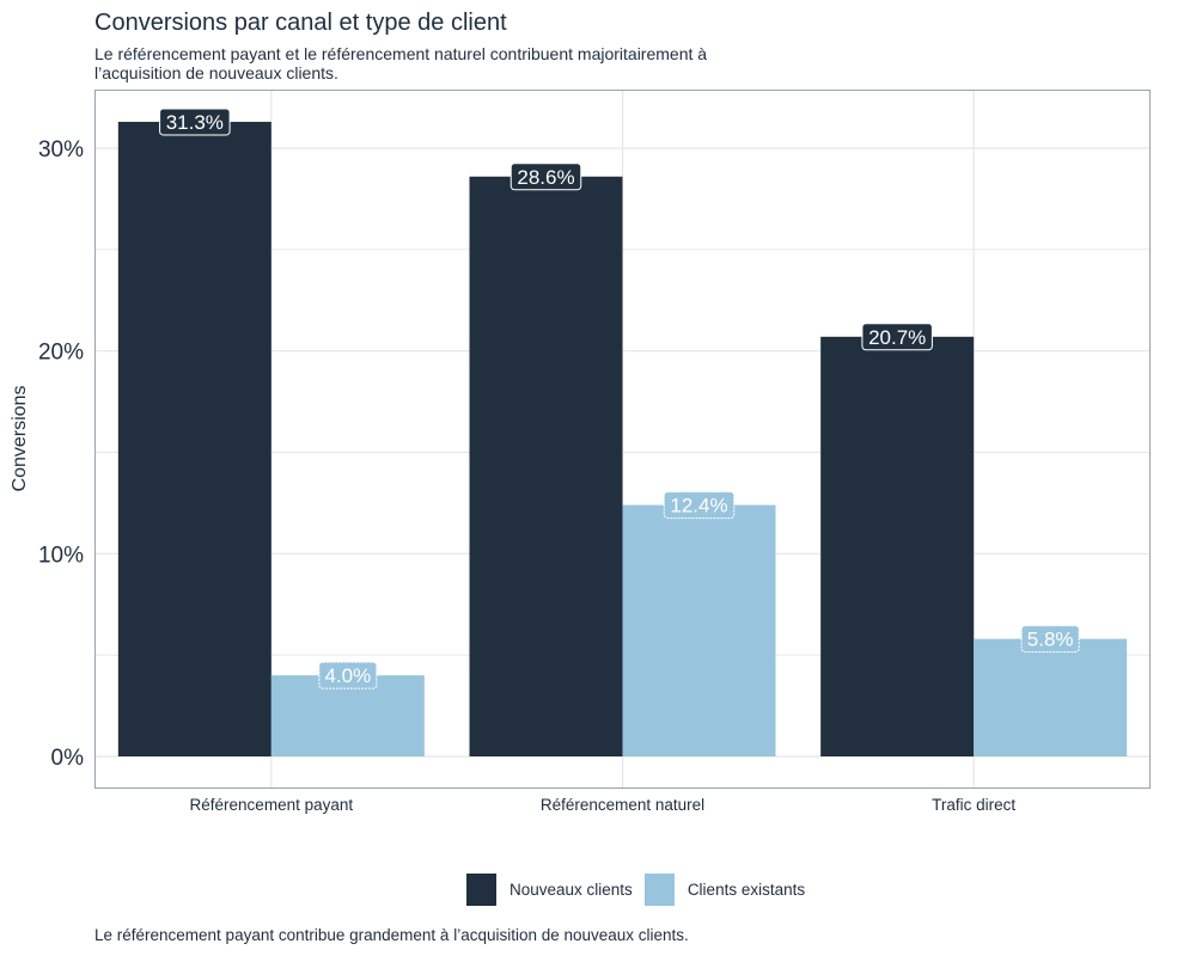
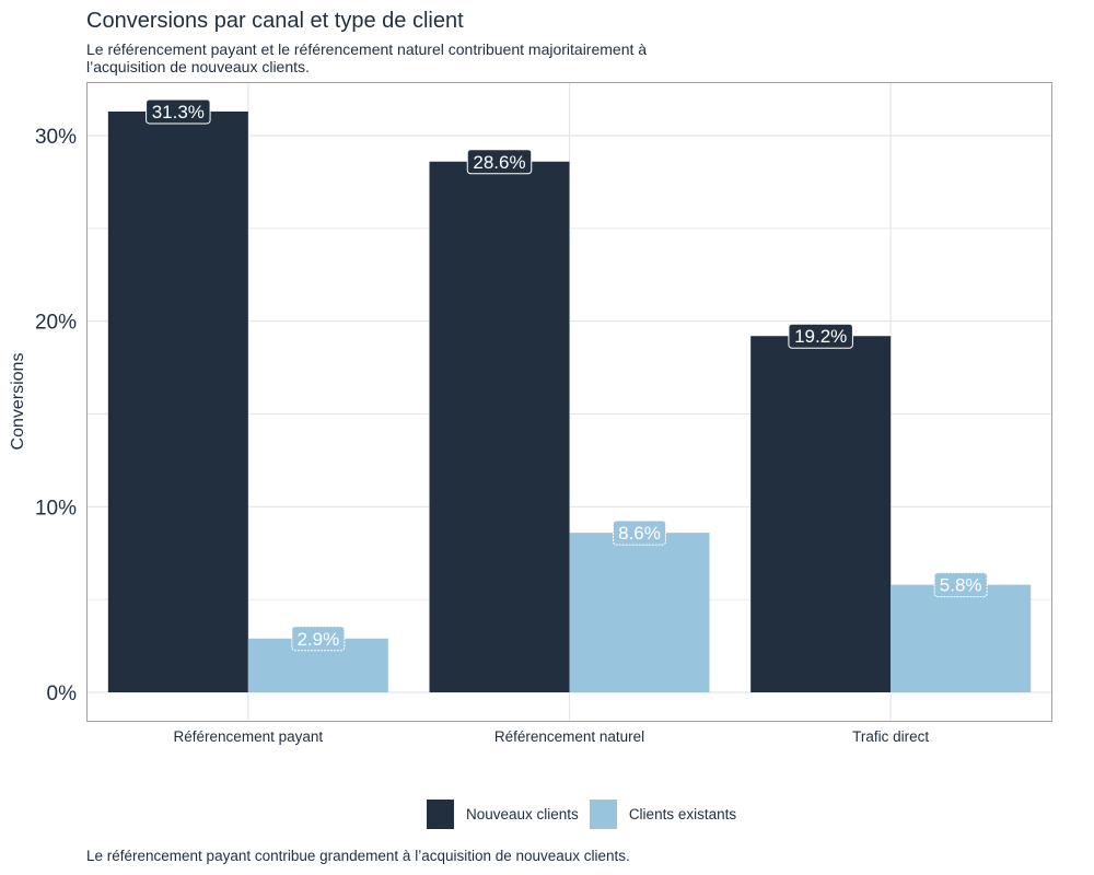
Clients existants/Référencement payant: 4.0% -> 2.9%
Clients existants/Référencement naturel: 12.4% -> 8.6%
Nouveaux clients/Trafic direct: 20.7% -> 19.2%
